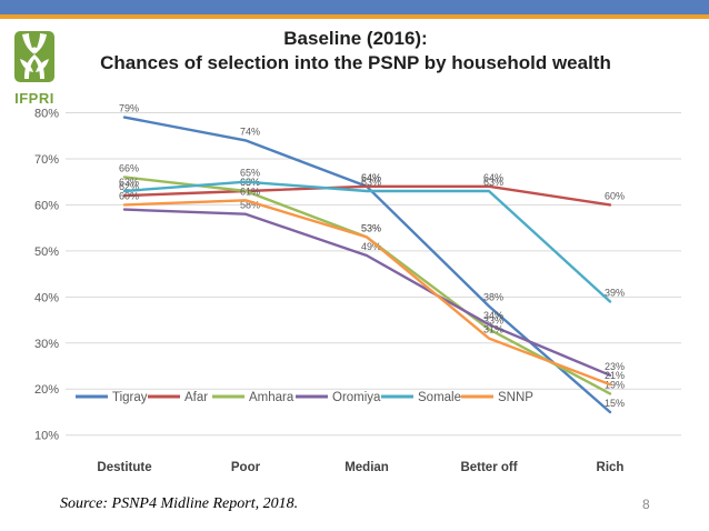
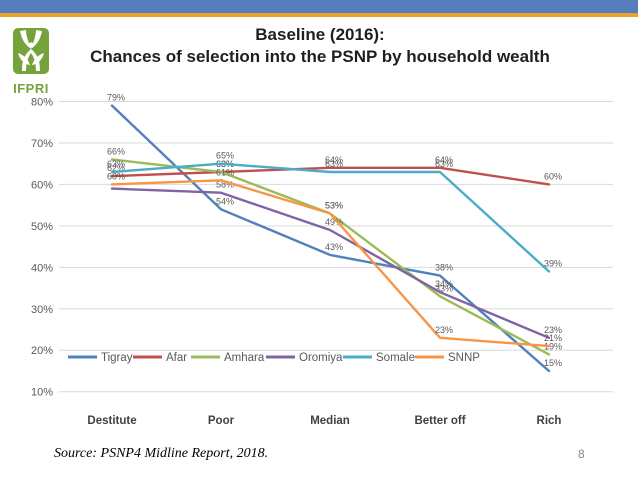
Tigray/Poor: 74% -> 54%
Tigray/Median: 64% -> 43%
SNNP/Better off: 31% -> 23%
